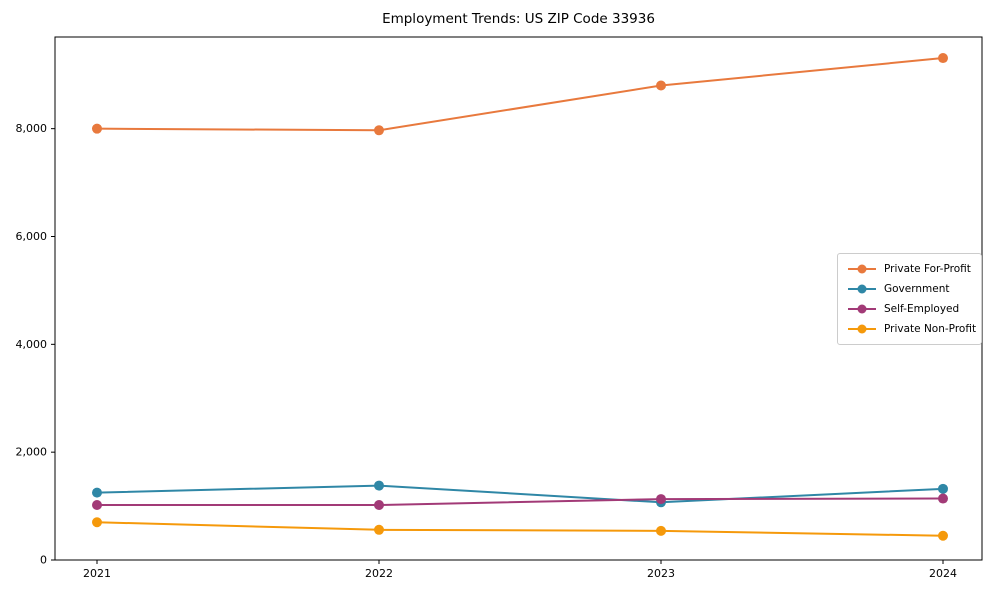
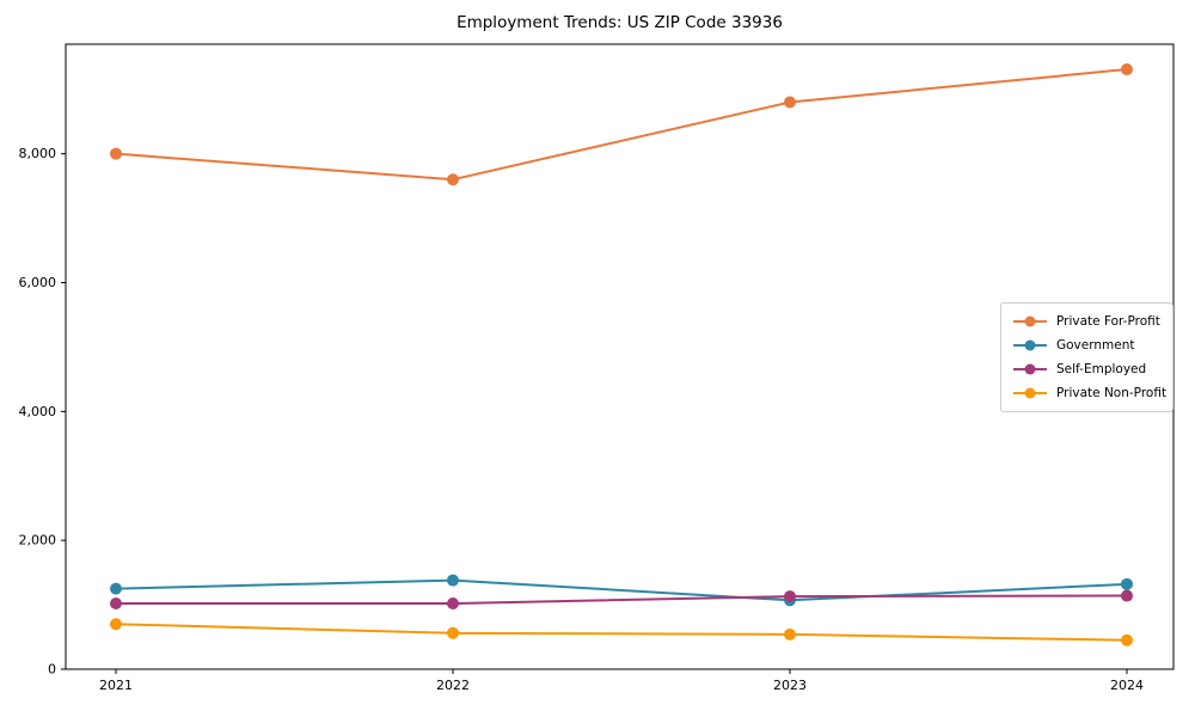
Private For-Profit/2022: 8000 -> 7600
